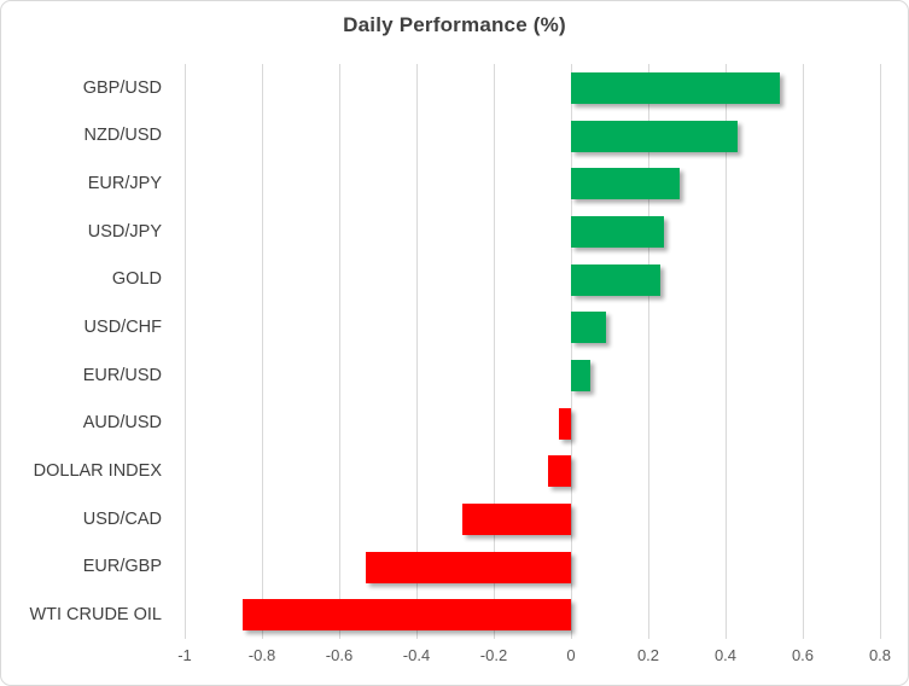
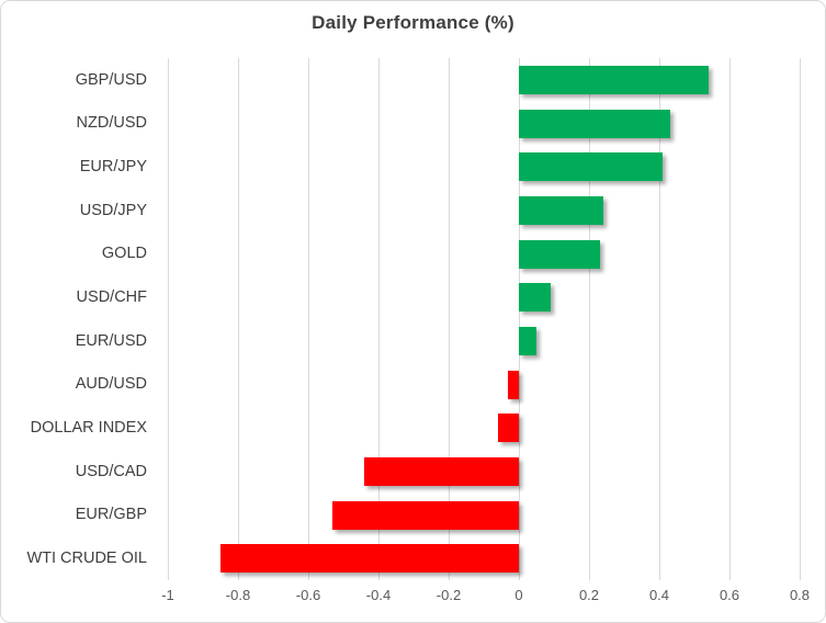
EUR/JPY: 0.28 -> 0.41
USD/CAD: -0.28 -> -0.44
